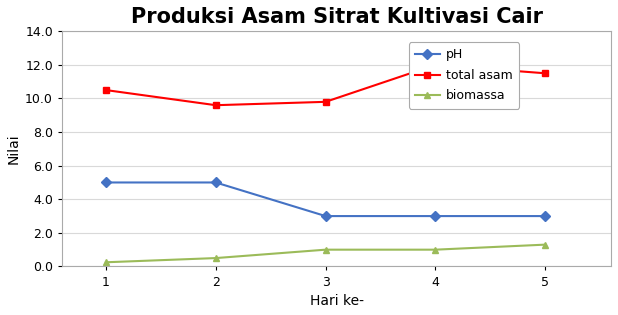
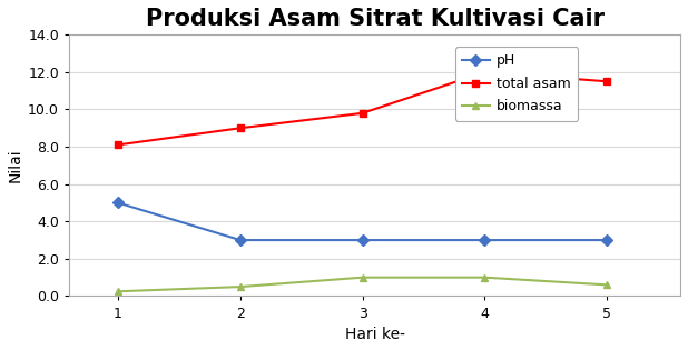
total asam/1: 10.5 -> 8.1
pH/2: 5 -> 3
total asam/2: 9.6 -> 9.0
biomassa/5: 1.3 -> 0.6
